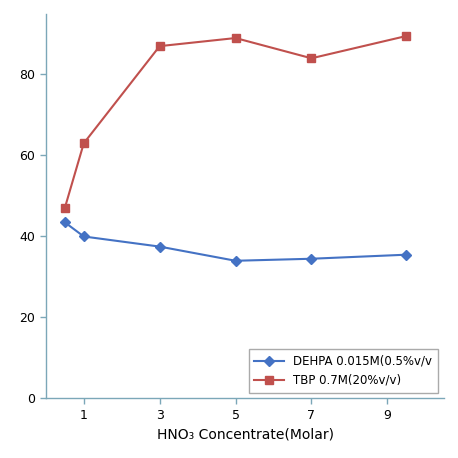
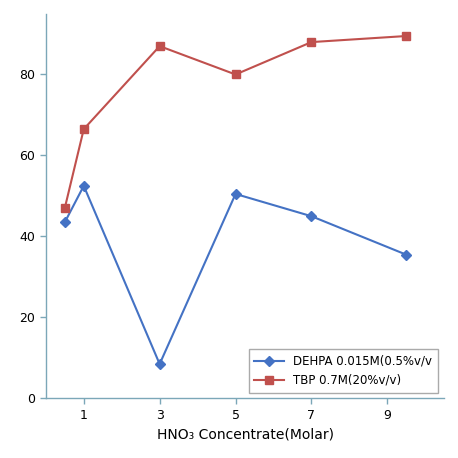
DEHPA 0.015M(0.5%v/v/1: 40.0 -> 52.5
TBP 0.7M(20%v/v)/1: 63.0 -> 66.5
DEHPA 0.015M(0.5%v/v/3: 37.5 -> 8.5
DEHPA 0.015M(0.5%v/v/5: 34.0 -> 50.5
TBP 0.7M(20%v/v)/5: 89.0 -> 80.0
DEHPA 0.015M(0.5%v/v/7: 34.5 -> 45.0
TBP 0.7M(20%v/v)/7: 84.0 -> 88.0
